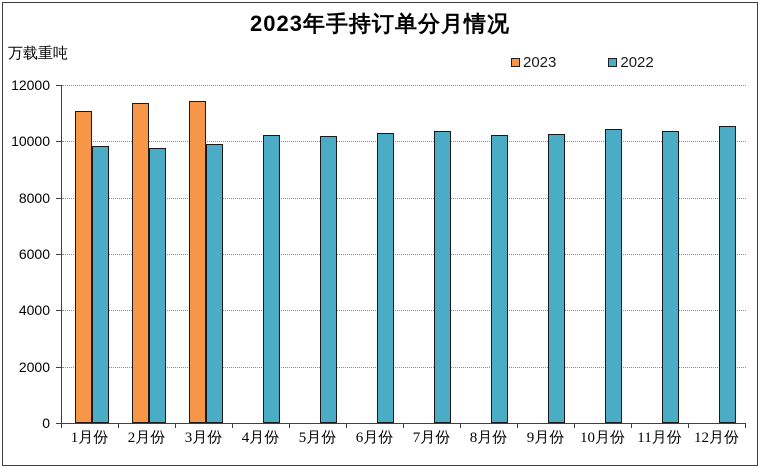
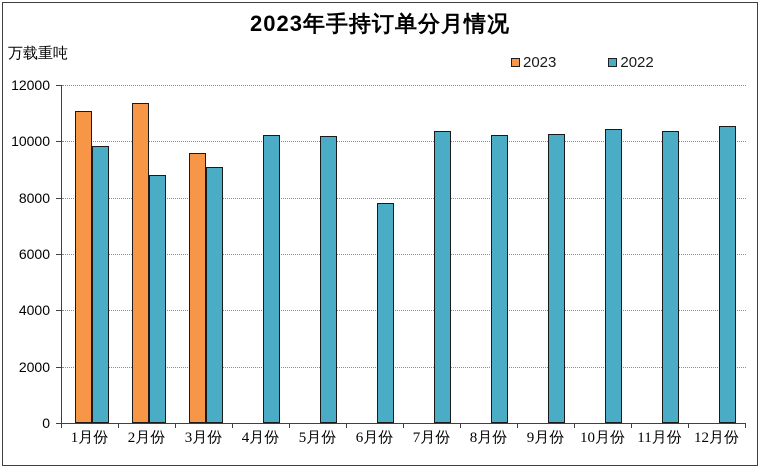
2022/2月份: 9800 -> 8800
2023/3月份: 11400 -> 9600
2022/3月份: 9900 -> 9100
2022/6月份: 10300 -> 7800
